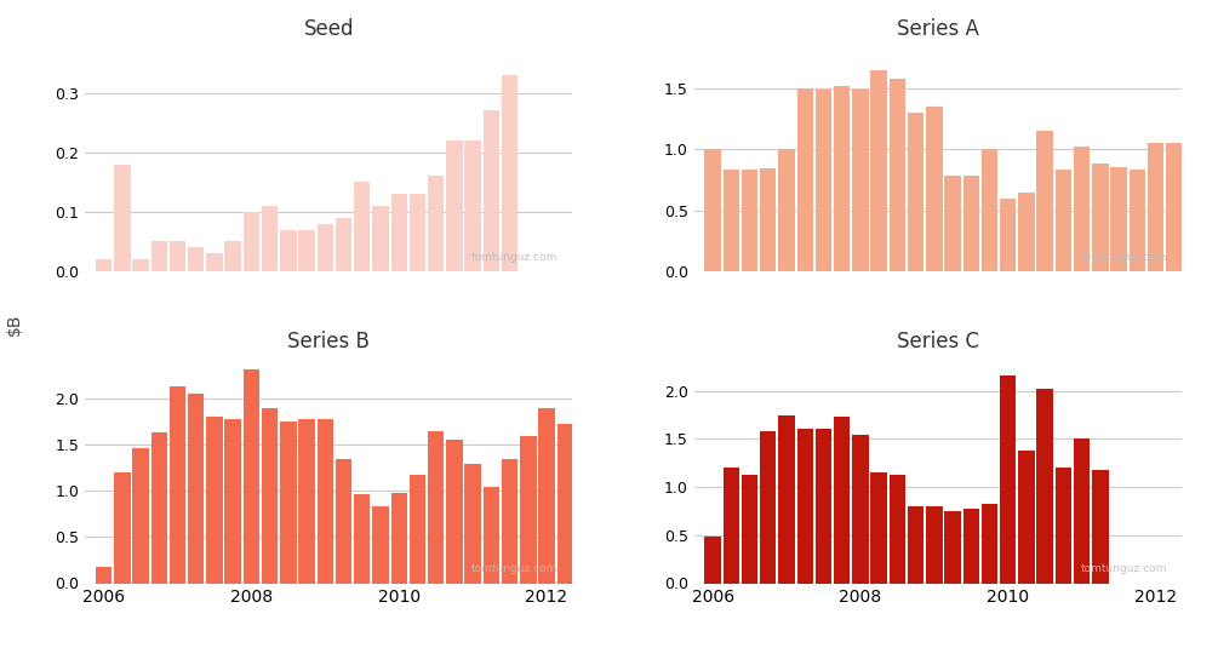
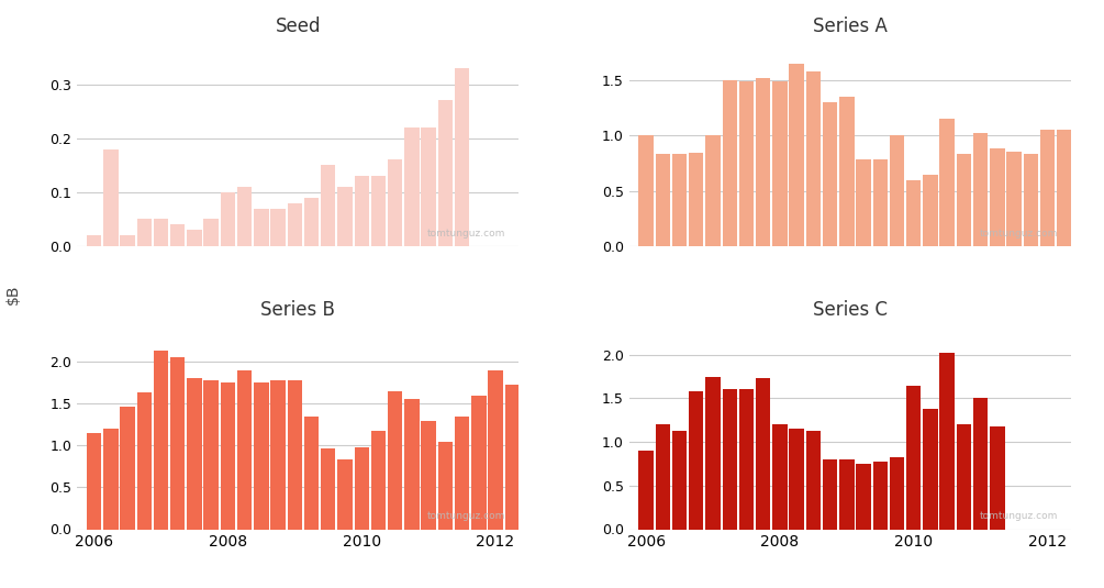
Series B/2006: 0.18 -> 1.15
Series B/2008: 2.32 -> 1.75
Series C/2006: 0.48 -> 0.90
Series C/2008: 1.54 -> 1.20
Series C/2010: 2.16 -> 1.65
